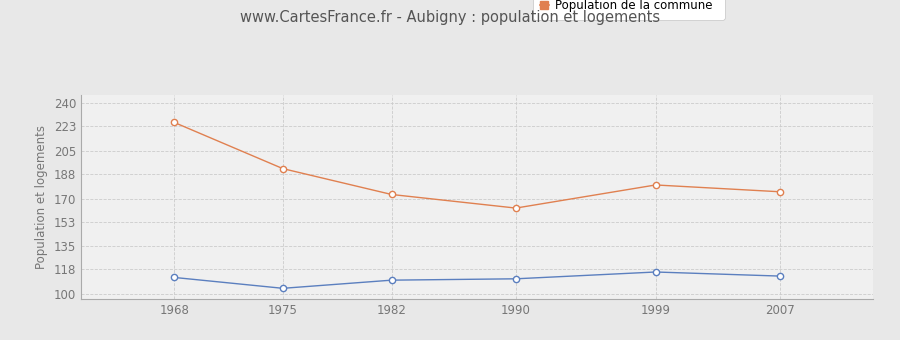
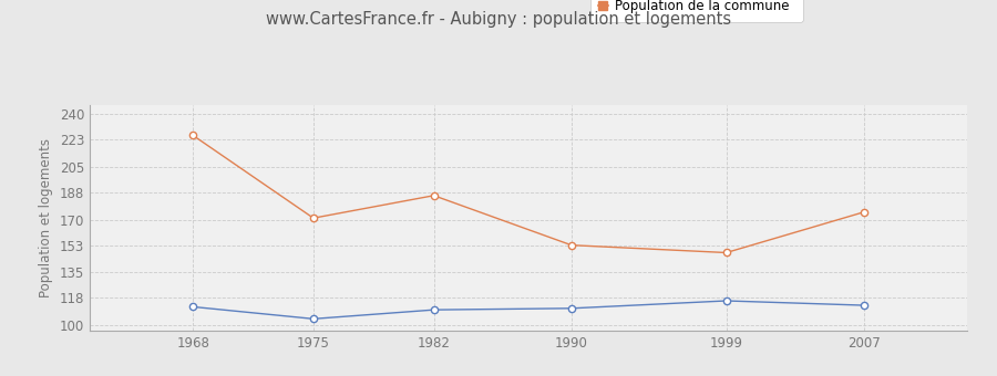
Population de la commune/1975: 192 -> 171
Population de la commune/1982: 173 -> 186
Population de la commune/1990: 163 -> 153
Population de la commune/1999: 180 -> 148
